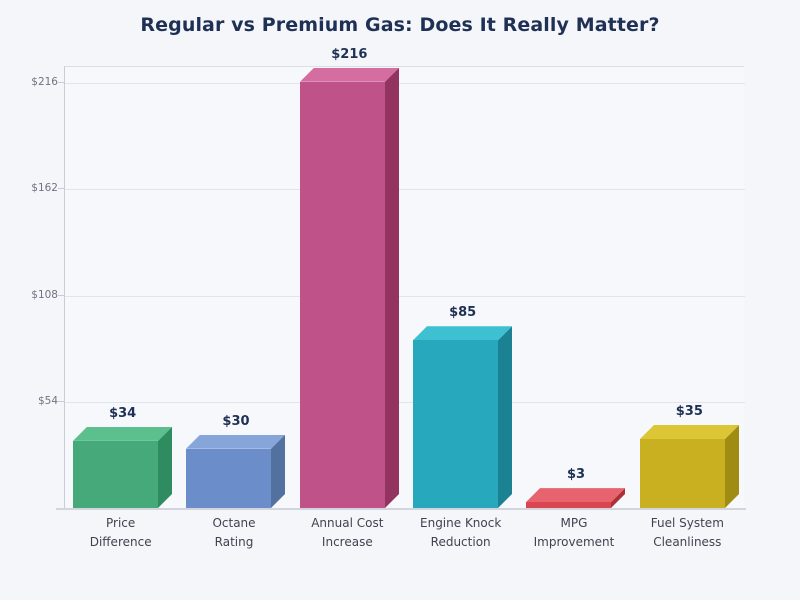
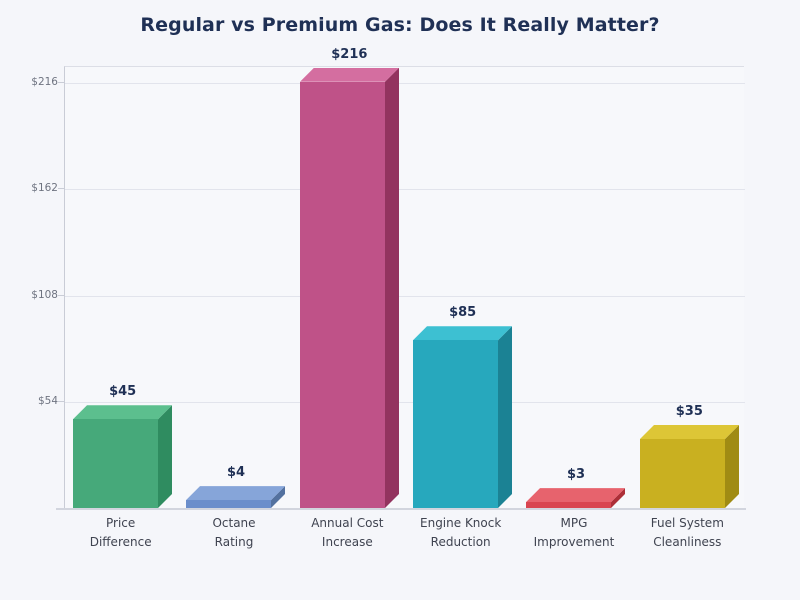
Price Difference: $34 -> $45
Octane Rating: $30 -> $4
